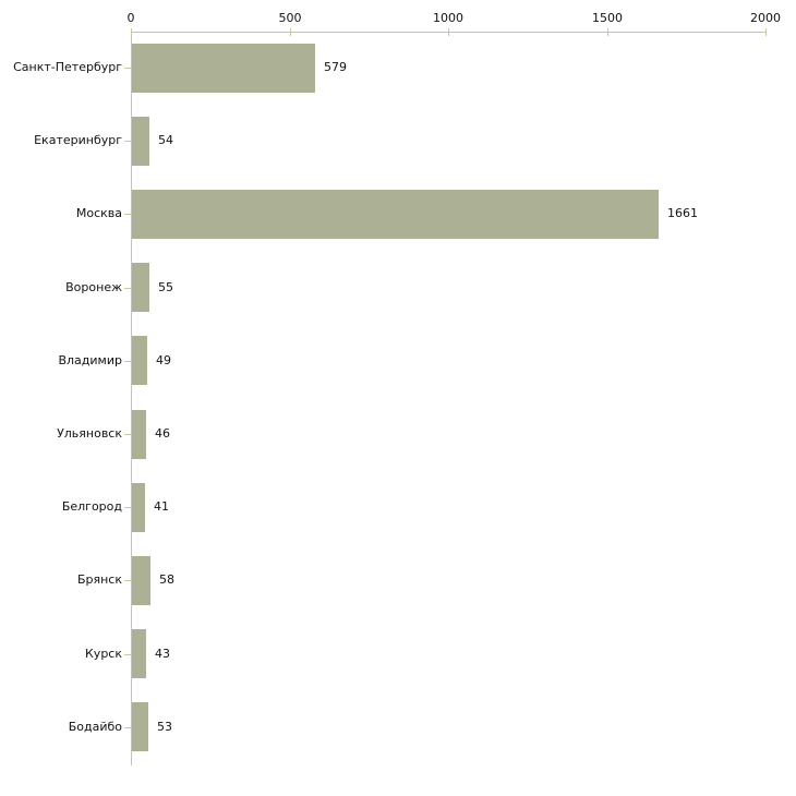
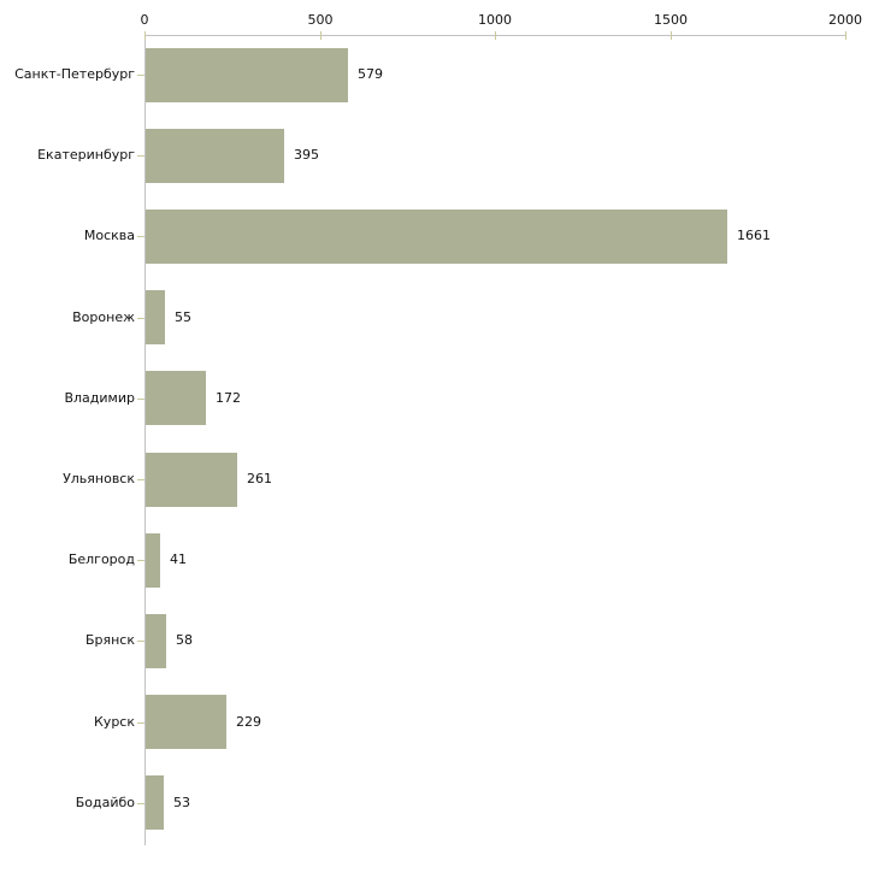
Екатеринбург: 54 -> 395
Владимир: 49 -> 172
Ульяновск: 46 -> 261
Курск: 43 -> 229
